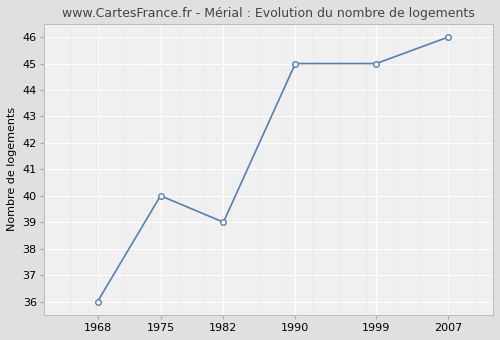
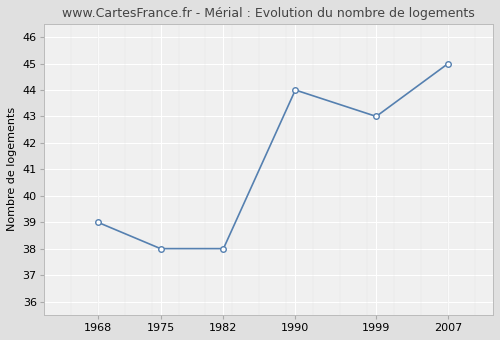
1968: 36 -> 39
1975: 40 -> 38
1982: 39 -> 38
1990: 45 -> 44
1999: 45 -> 43
2007: 46 -> 45
